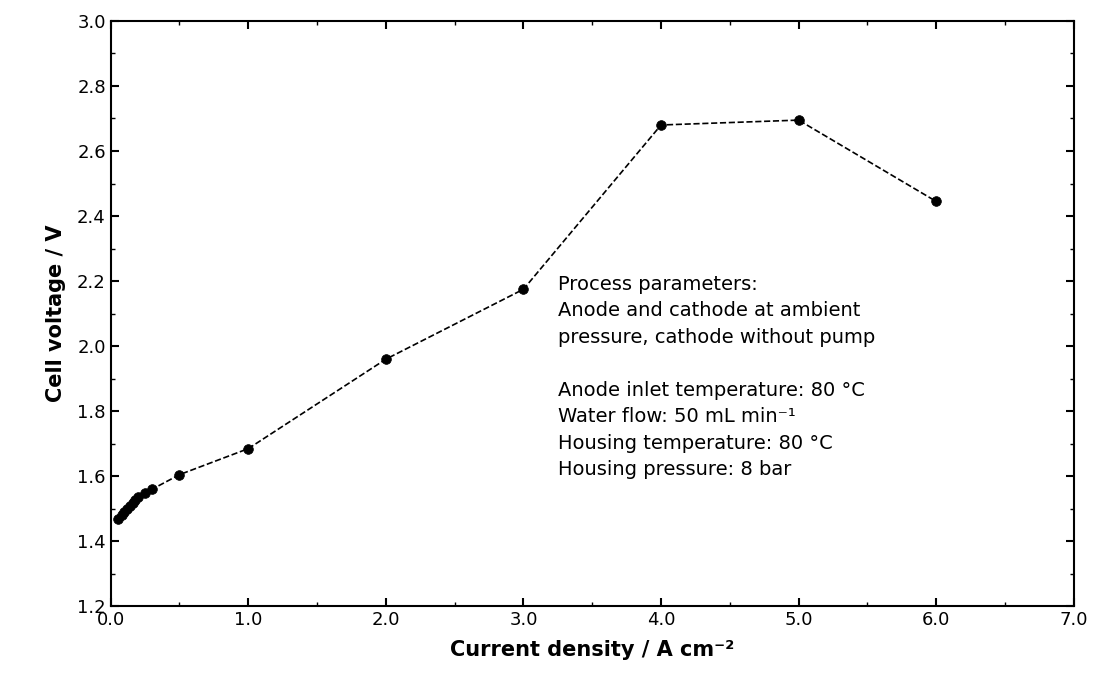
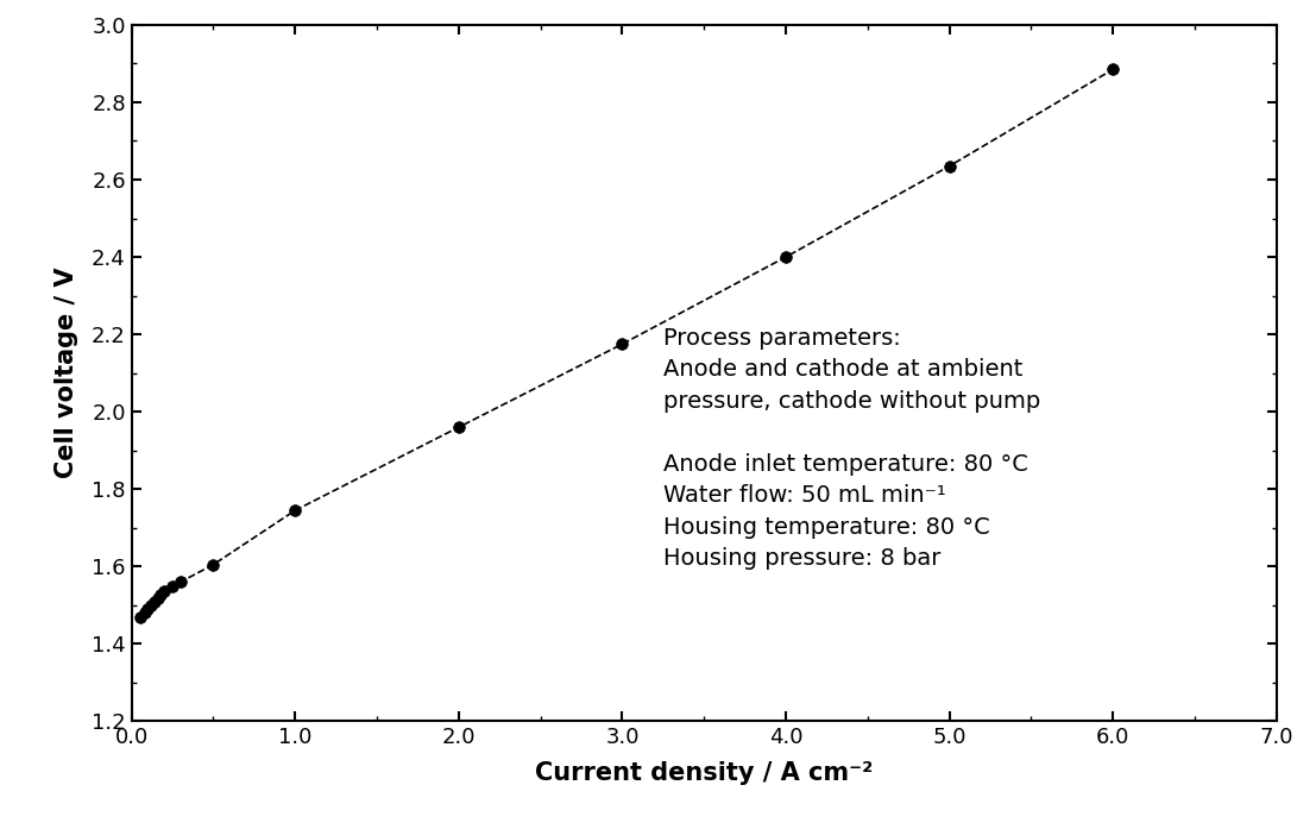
1.0: 1.685 -> 1.745
4.0: 2.680 -> 2.400
5.0: 2.695 -> 2.635
6.0: 2.445 -> 2.885
